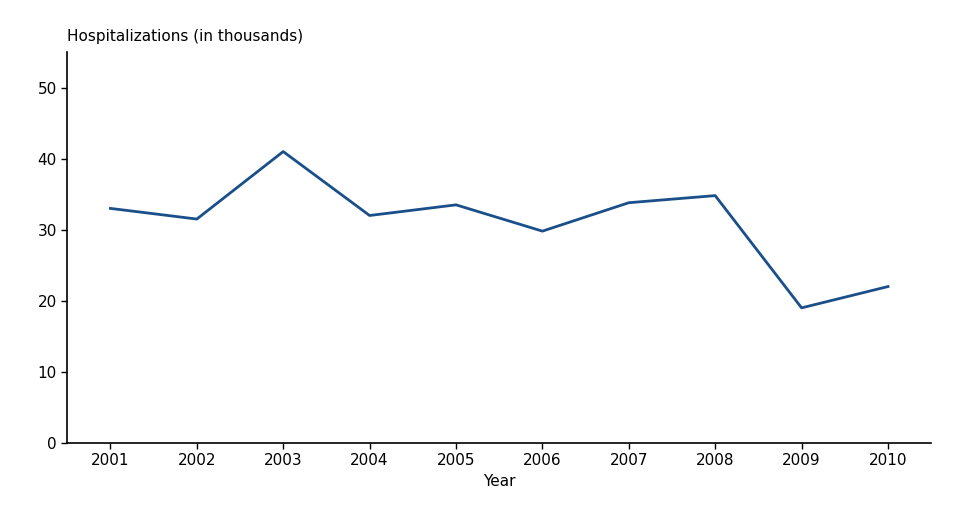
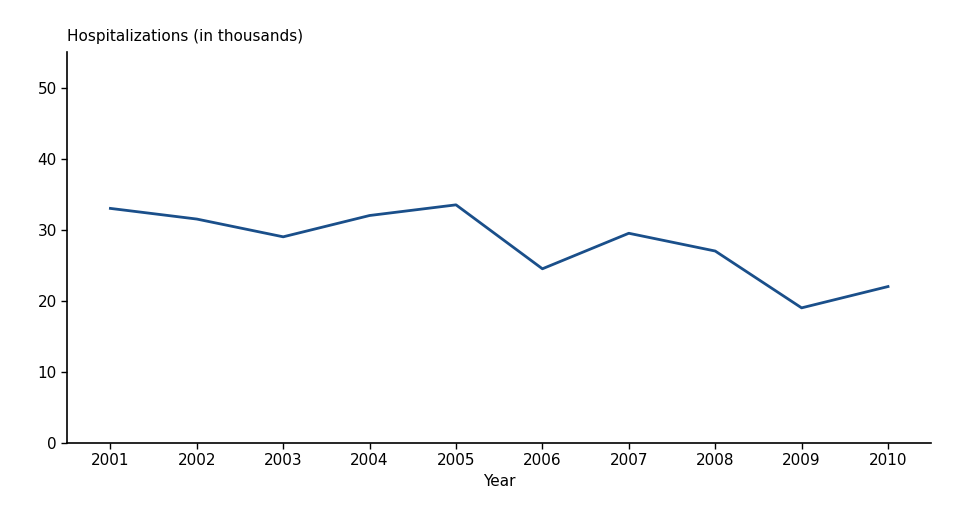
2003: 41.0 -> 29.0
2006: 29.8 -> 24.5
2007: 33.8 -> 29.5
2008: 34.8 -> 27.0
